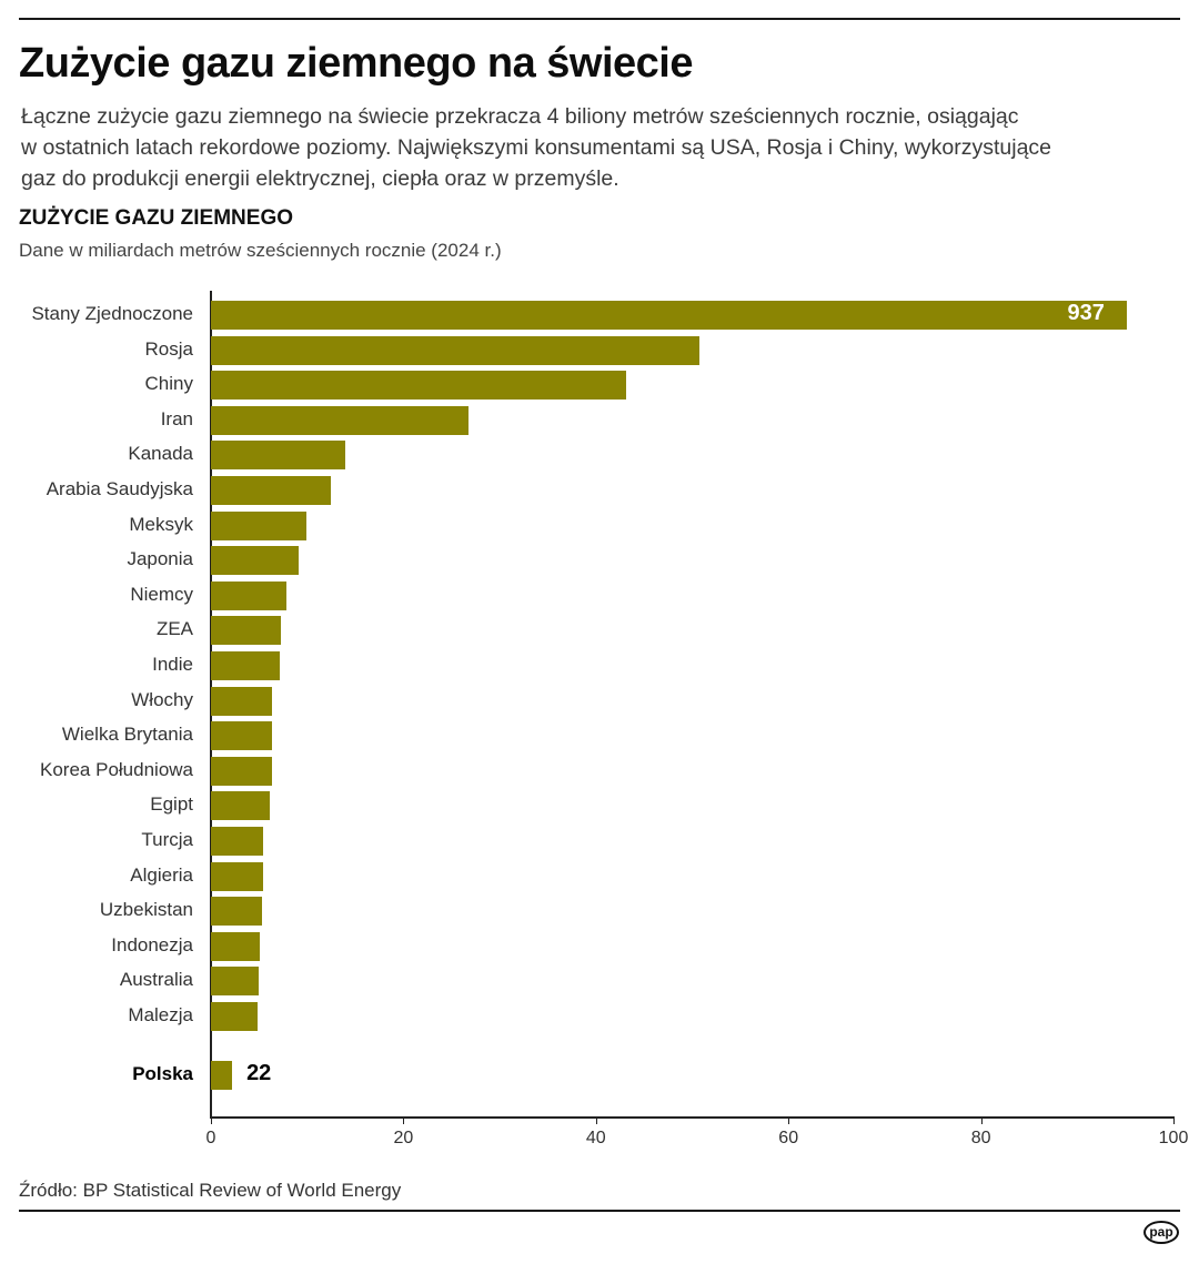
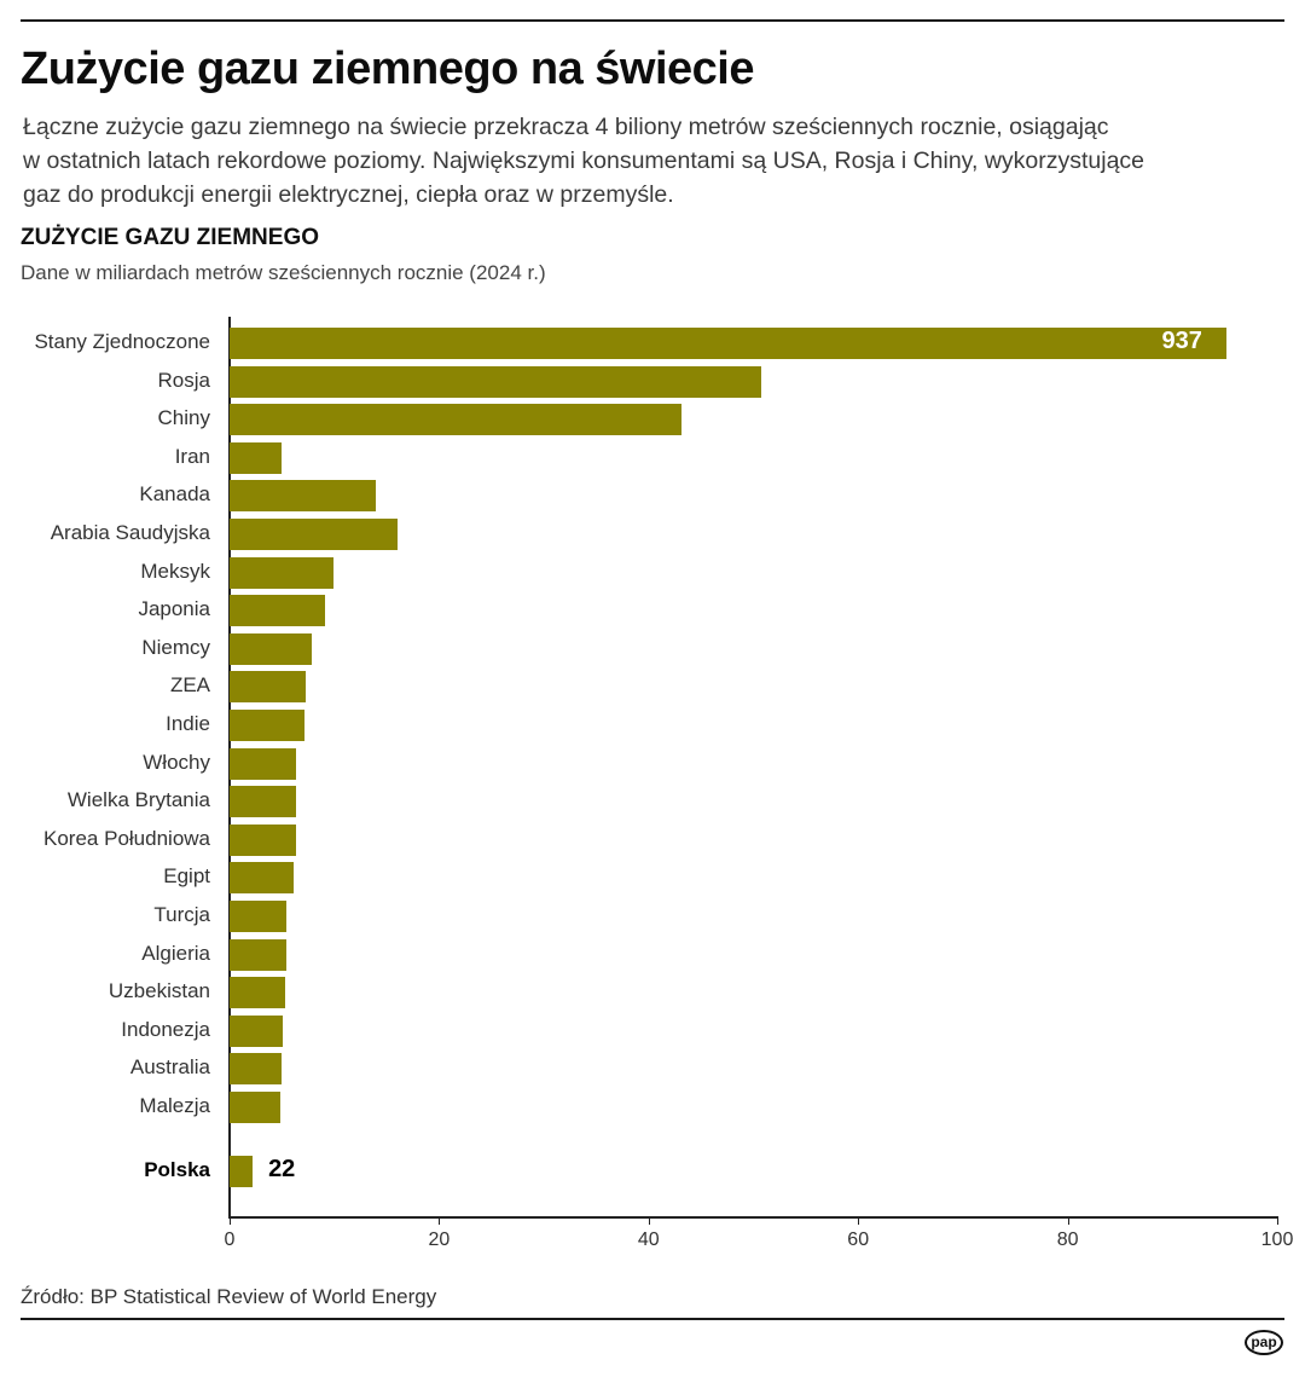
Iran: 27 -> 5
Arabia Saudyjska: 12 -> 16
